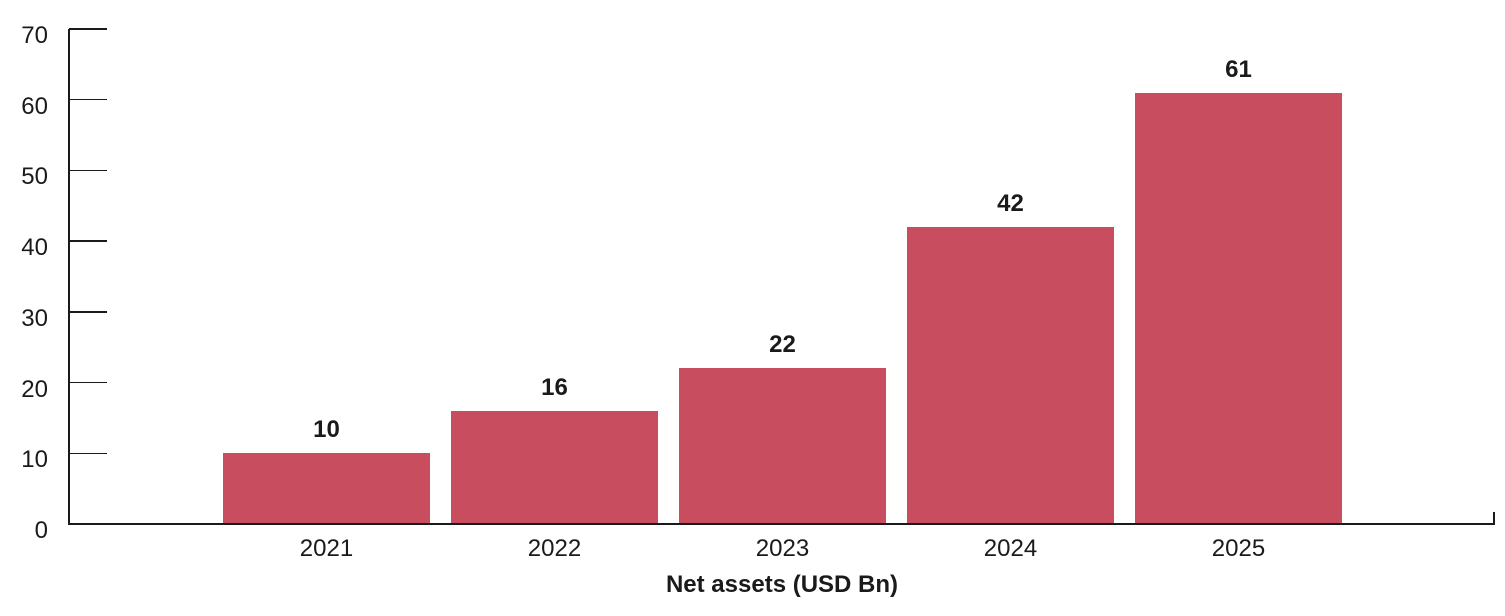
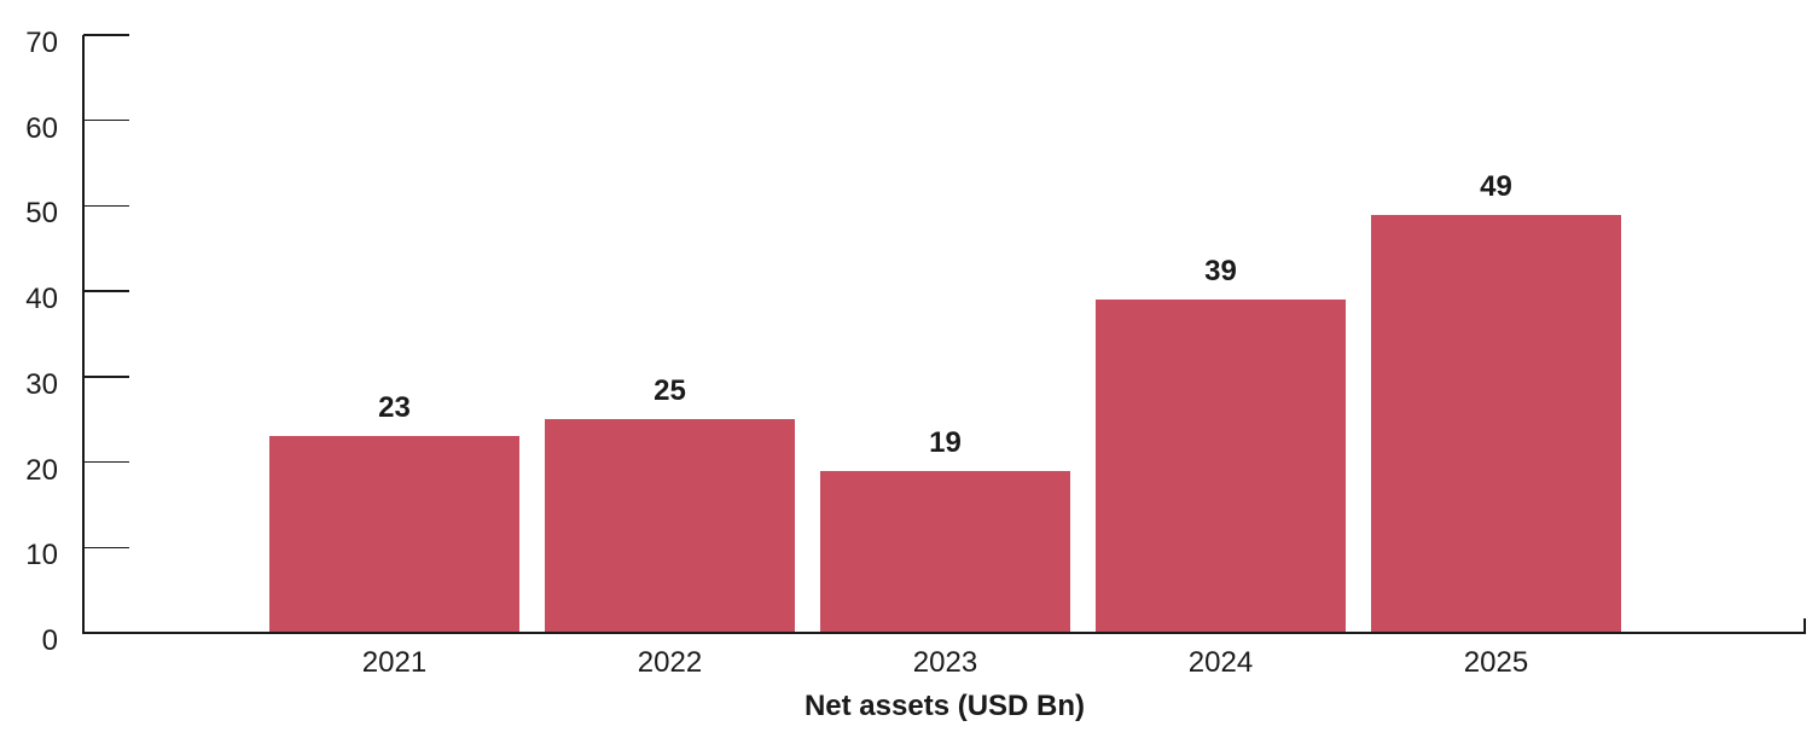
2021: 10 -> 23
2022: 16 -> 25
2023: 22 -> 19
2024: 42 -> 39
2025: 61 -> 49
